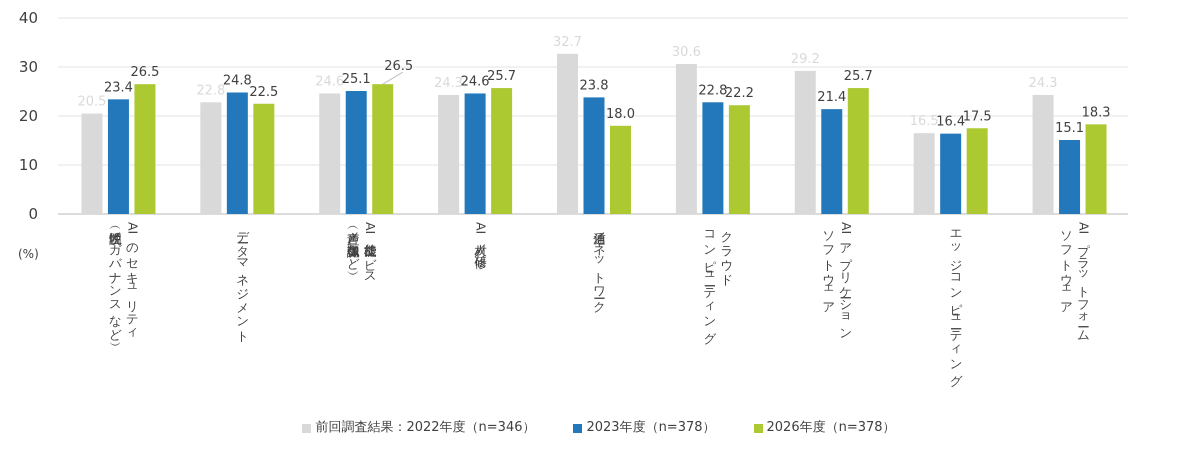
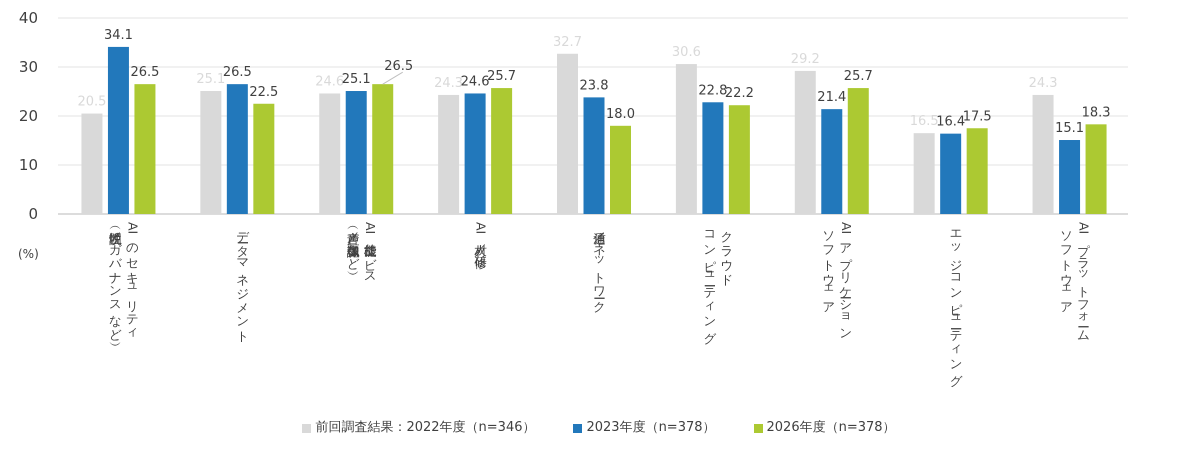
2023年度（n=378）/AIのセキュリティ （説明性／ガバナンスなど）: 23.4 -> 34.1
前回調査結果：2022年度（n=346）/データマネジメント: 22.8 -> 25.1
2023年度（n=378）/データマネジメント: 24.8 -> 26.5
